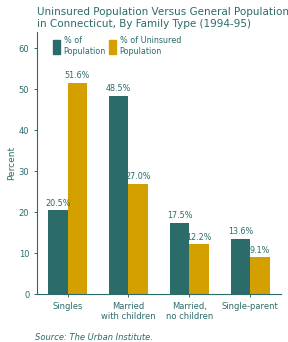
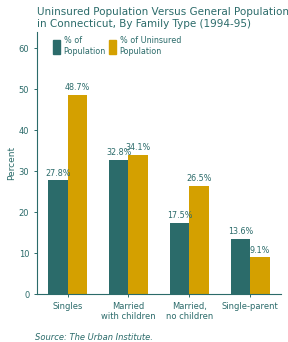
% of Population/Singles: 20.5% -> 27.8%
% of Uninsured Population/Singles: 51.6% -> 48.7%
% of Population/Married with children: 48.5% -> 32.8%
% of Uninsured Population/Married with children: 27.0% -> 34.1%
% of Uninsured Population/Married, no children: 12.2% -> 26.5%
